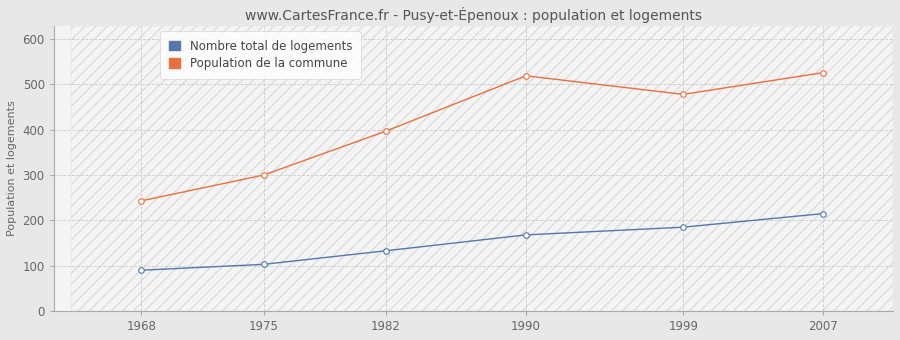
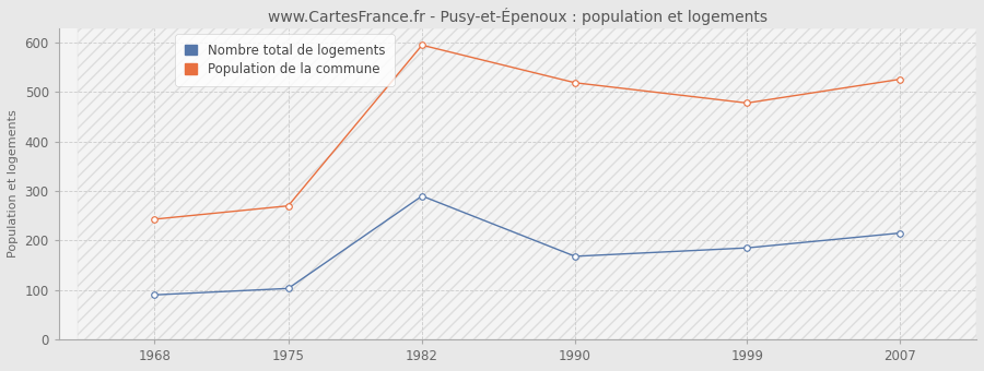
Population de la commune/1975: 300 -> 270
Nombre total de logements/1982: 133 -> 290
Population de la commune/1982: 397 -> 595
